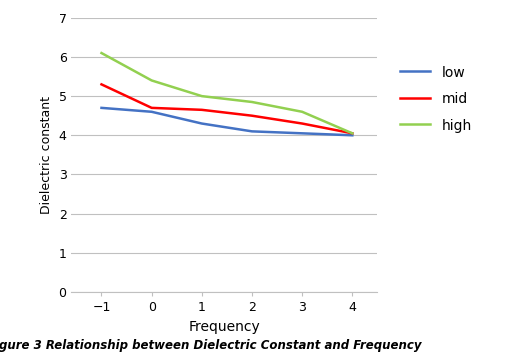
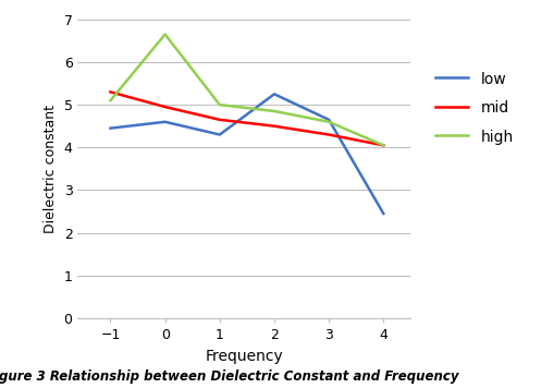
low/−1: 4.70 -> 4.45
high/−1: 6.10 -> 5.10
mid/0: 4.70 -> 4.95
high/0: 5.40 -> 6.65
low/2: 4.10 -> 5.25
low/3: 4.05 -> 4.65
low/4: 4.00 -> 2.45
